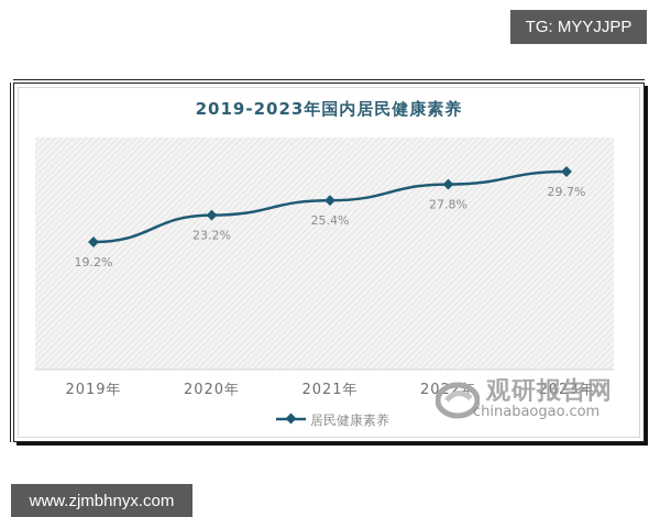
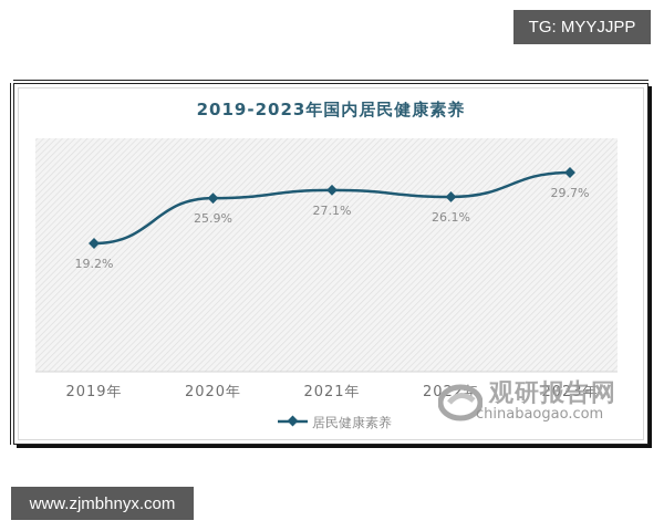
2020年: 23.2% -> 25.9%
2021年: 25.4% -> 27.1%
2022年: 27.8% -> 26.1%
